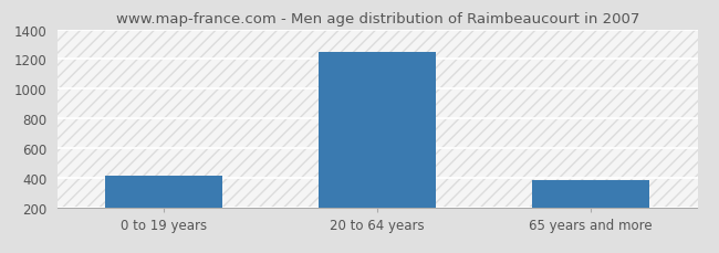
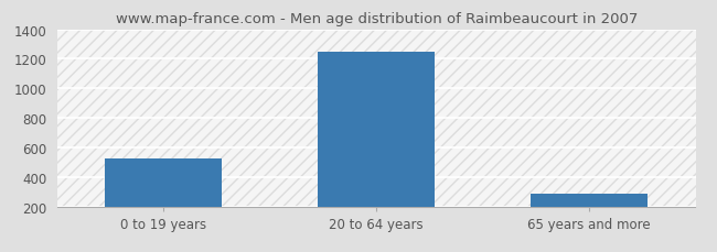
0 to 19 years: 410 -> 520
65 years and more: 380 -> 280
